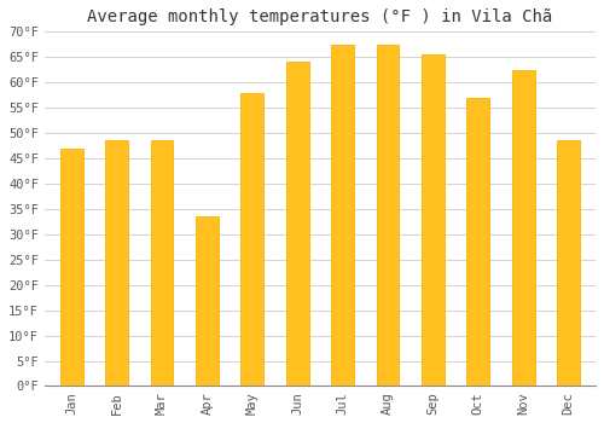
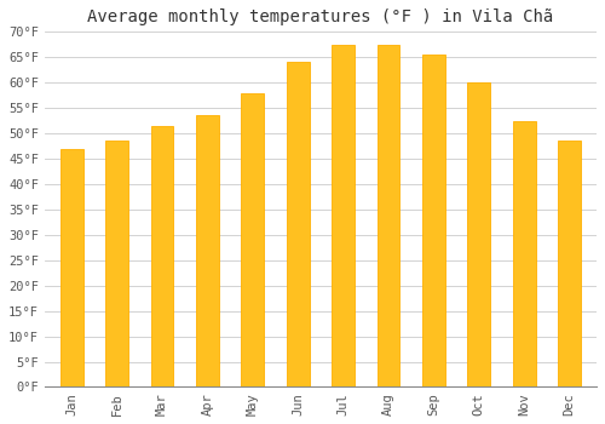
Mar: 48.5°F -> 51.5°F
Apr: 33.5°F -> 53.5°F
Oct: 57.0°F -> 60.0°F
Nov: 62.5°F -> 52.5°F
